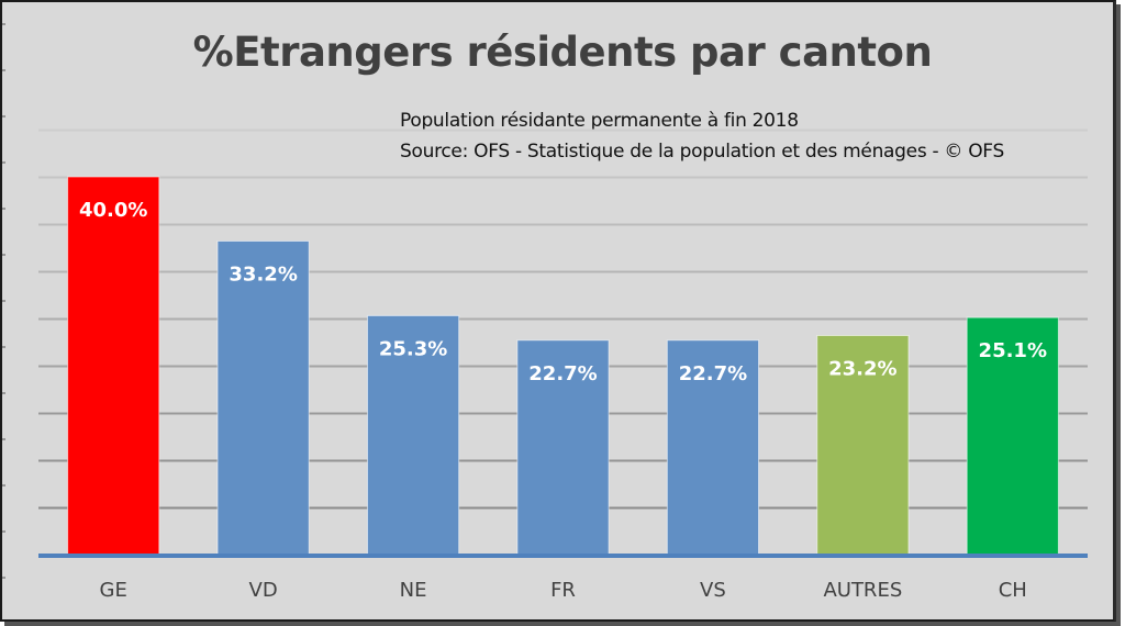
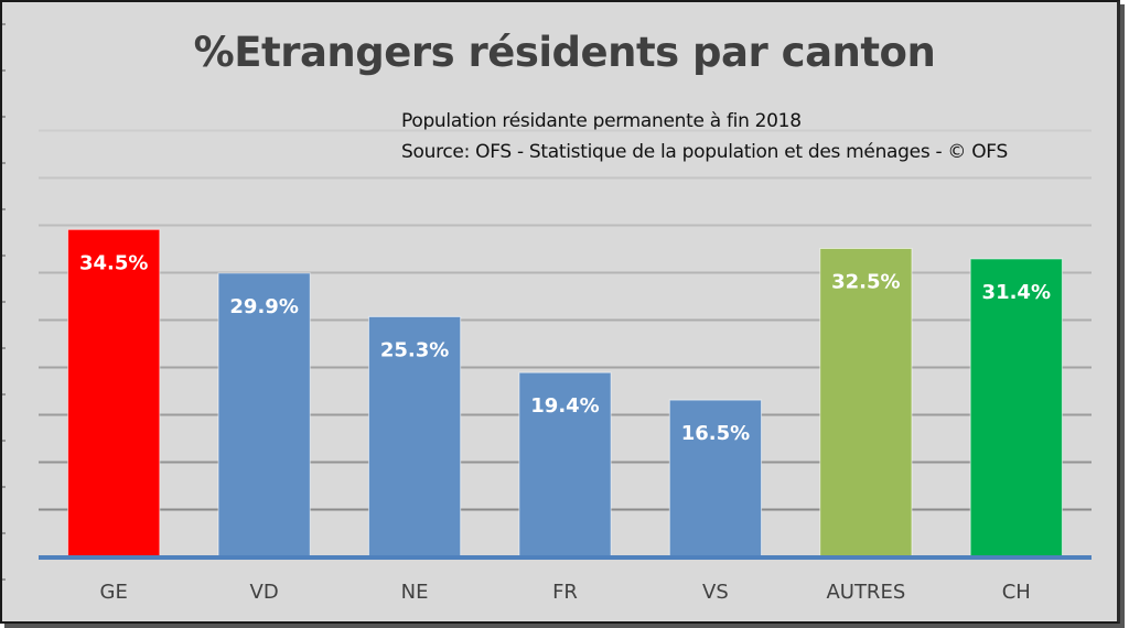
GE: 40.0% -> 34.5%
VD: 33.2% -> 29.9%
FR: 22.7% -> 19.4%
VS: 22.7% -> 16.5%
AUTRES: 23.2% -> 32.5%
CH: 25.1% -> 31.4%
